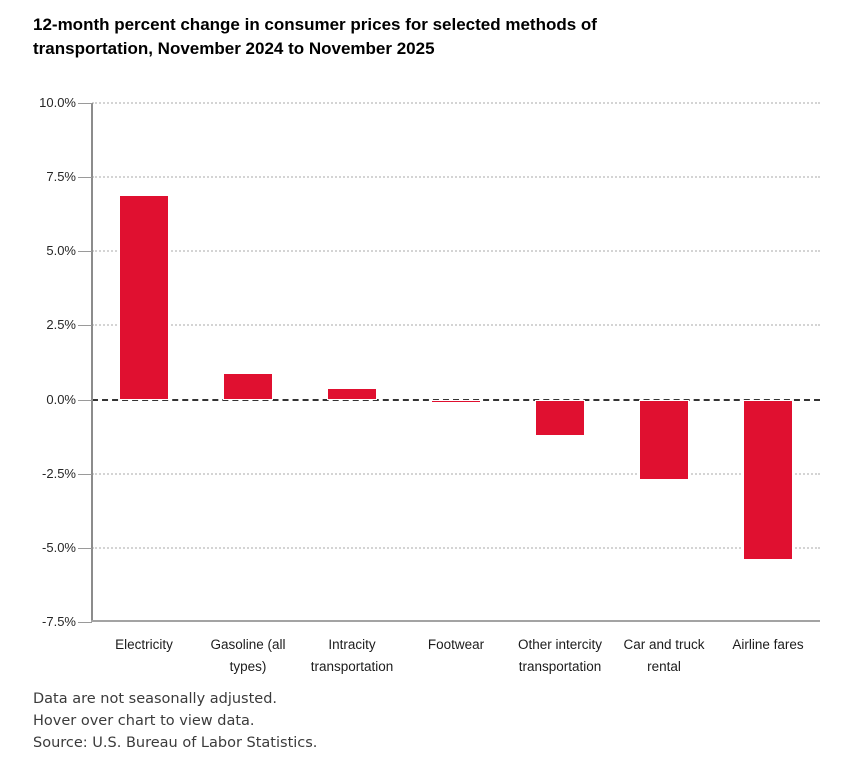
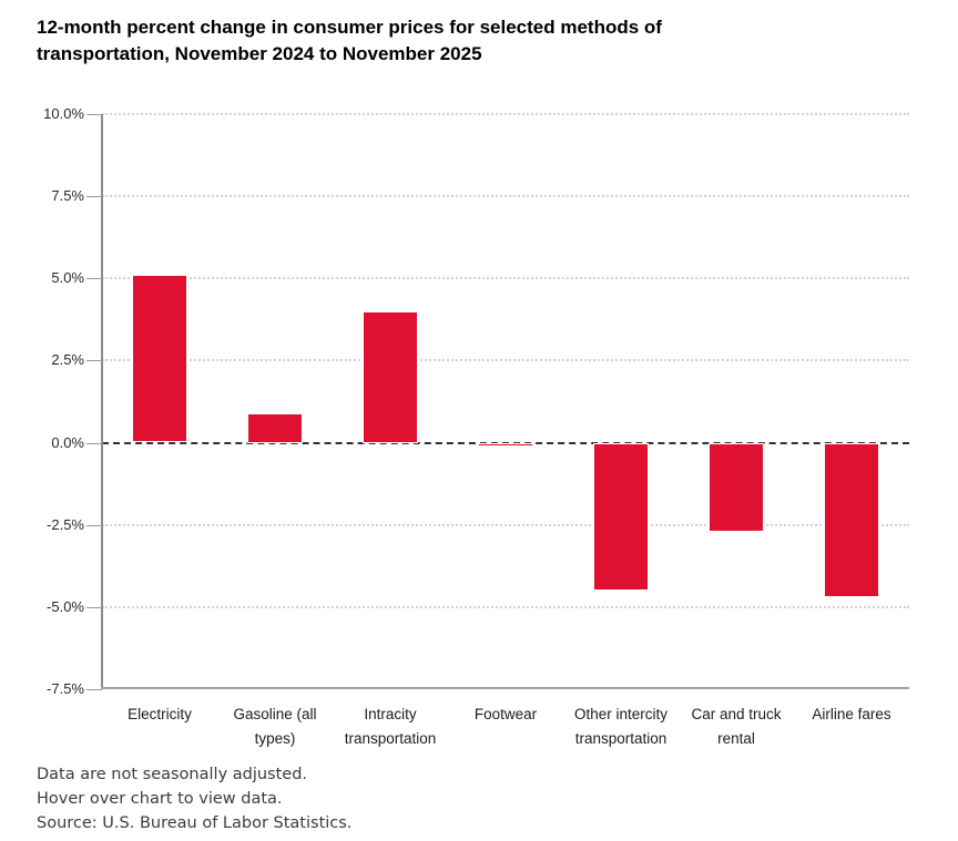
Electricity: 6.9% -> 5.1%
Intracity transportation: 0.4% -> 4.0%
Other intercity transportation: -1.2% -> -4.5%
Airline fares: -5.4% -> -4.7%
